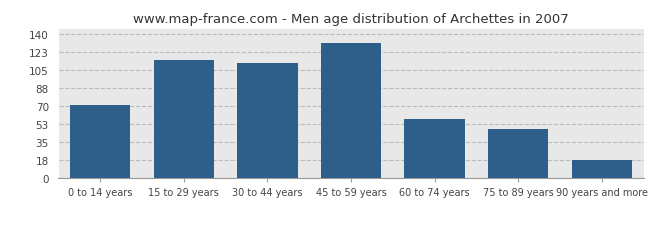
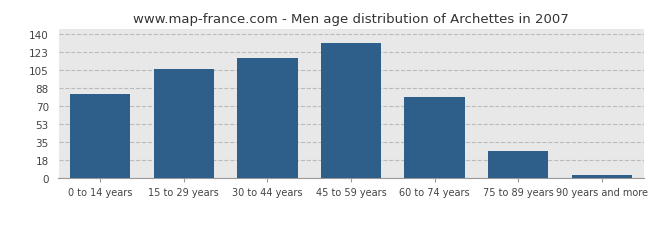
0 to 14 years: 71 -> 82
15 to 29 years: 115 -> 106
30 to 44 years: 112 -> 117
60 to 74 years: 58 -> 79
75 to 89 years: 48 -> 27
90 years and more: 18 -> 3
